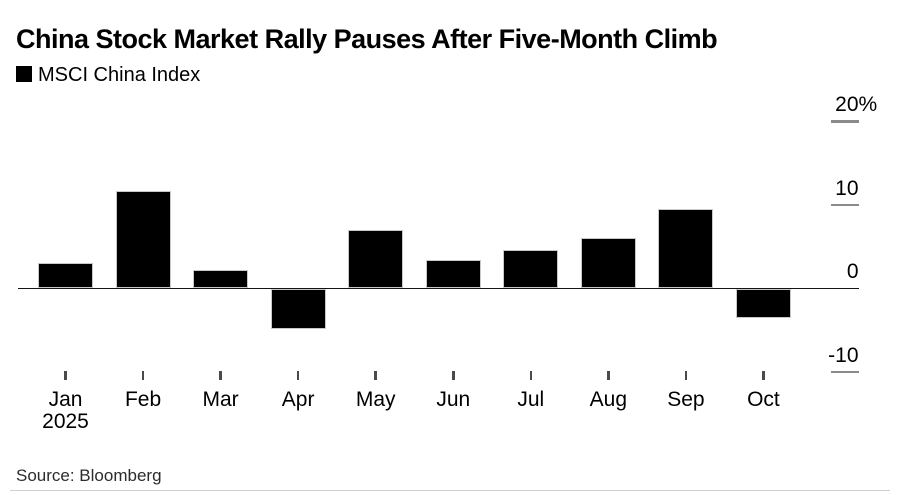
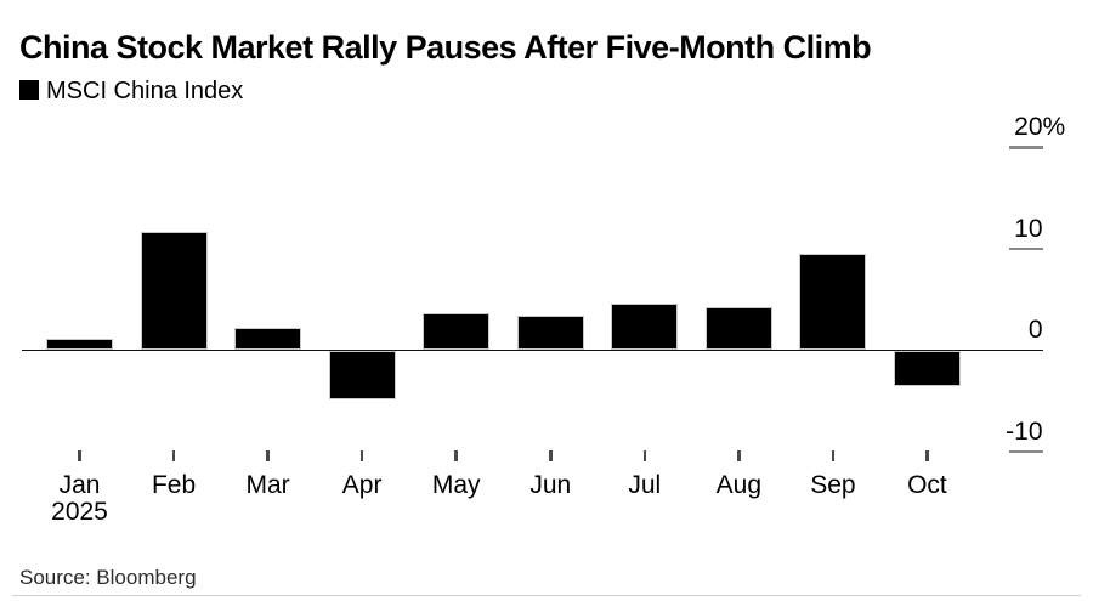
Jan: 3 -> 1
May: 7 -> 4
Aug: 6 -> 4
